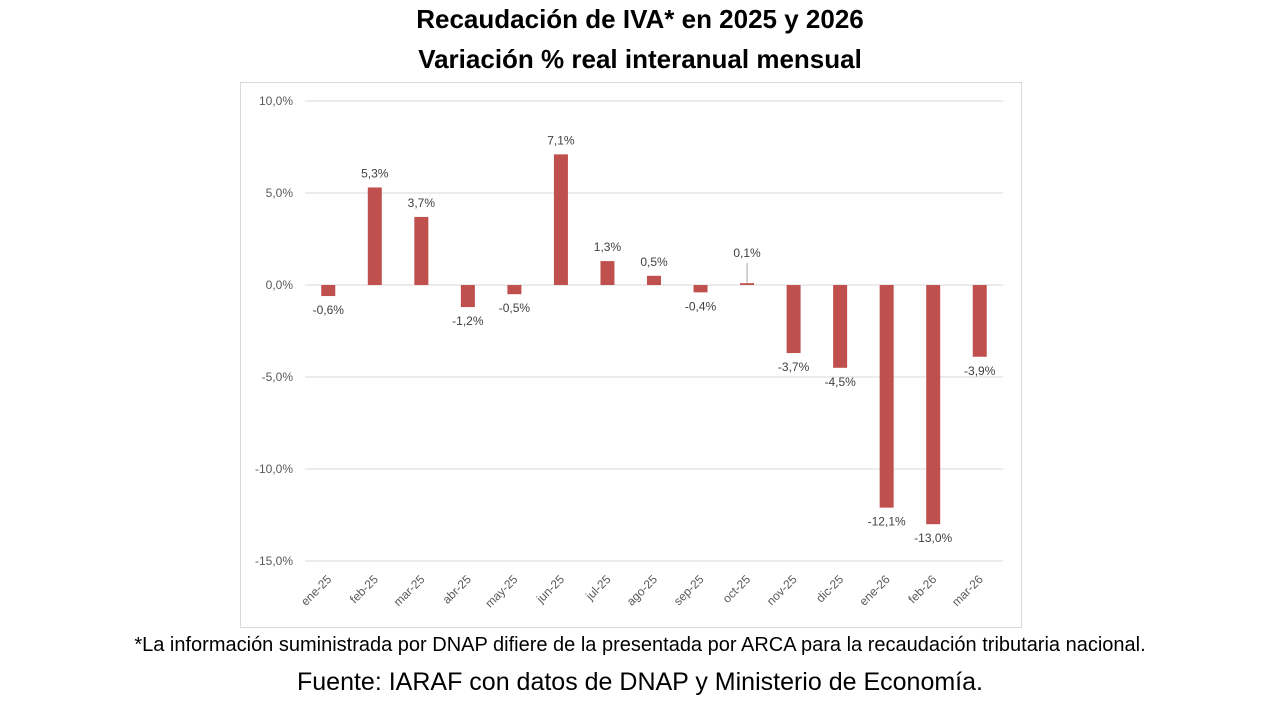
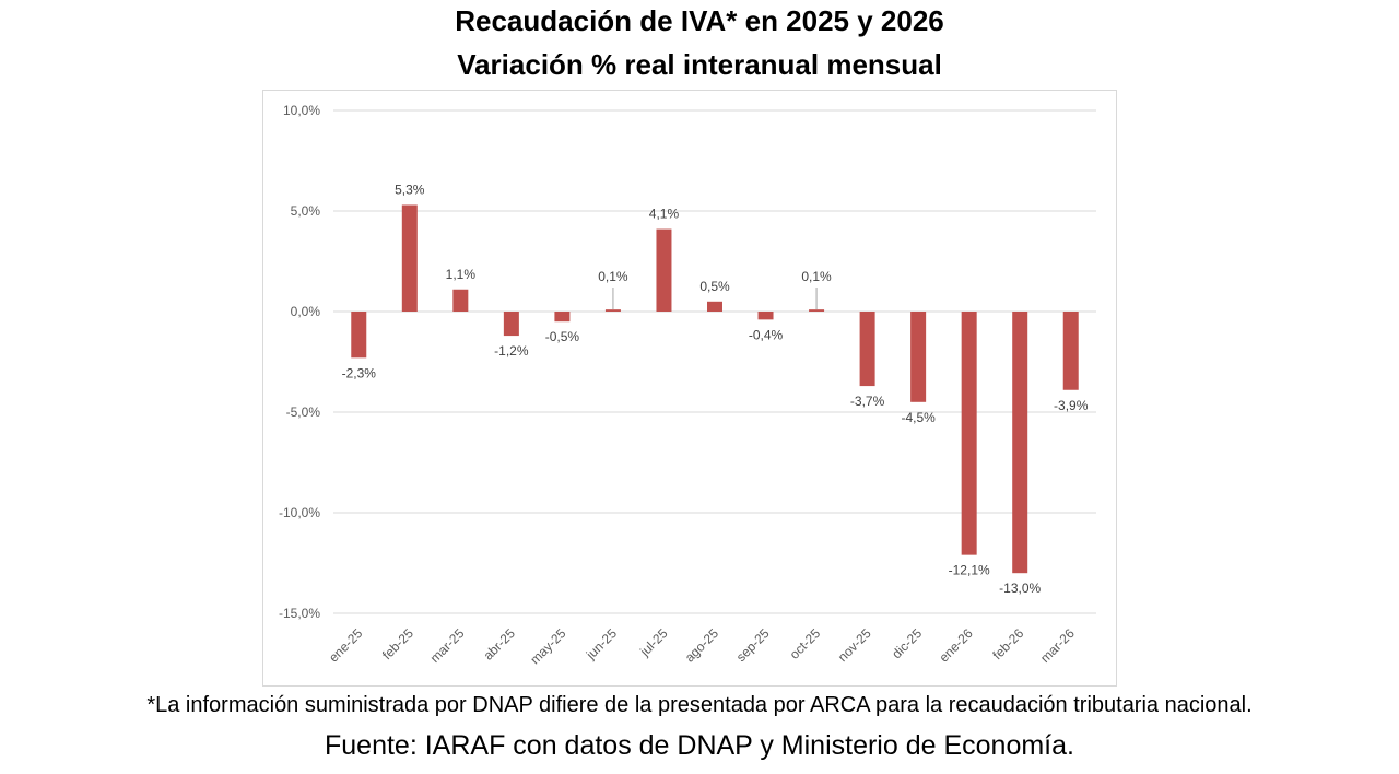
ene-25: -0,6% -> -2,3%
mar-25: 3,7% -> 1,1%
jun-25: 7,1% -> 0,1%
jul-25: 1,3% -> 4,1%
